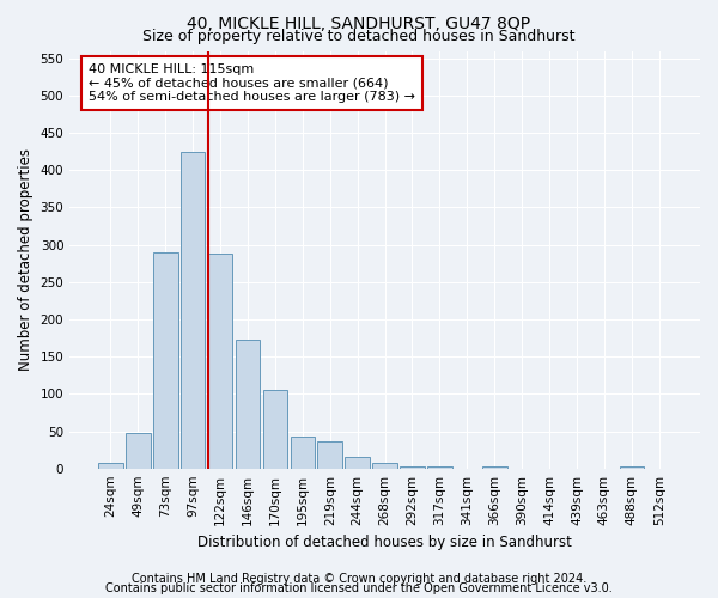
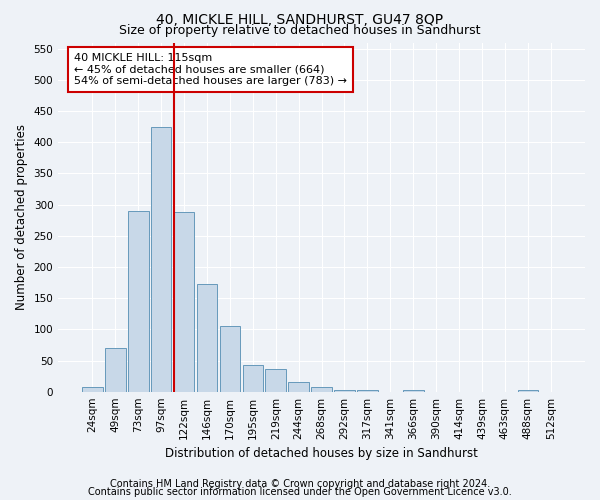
49sqm: 48 -> 70
